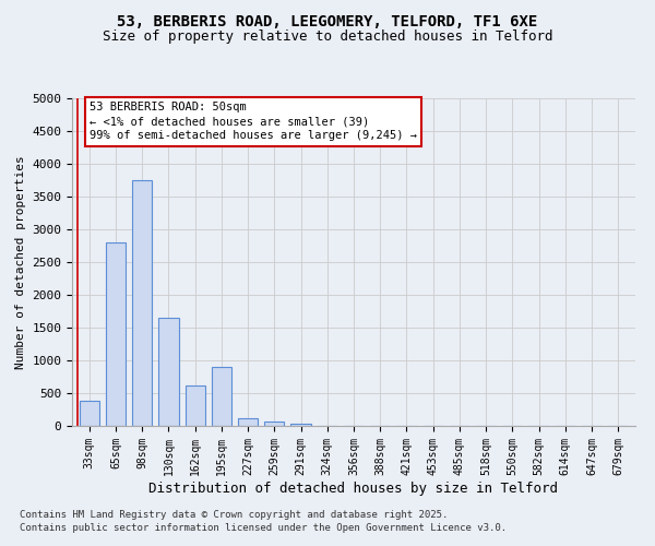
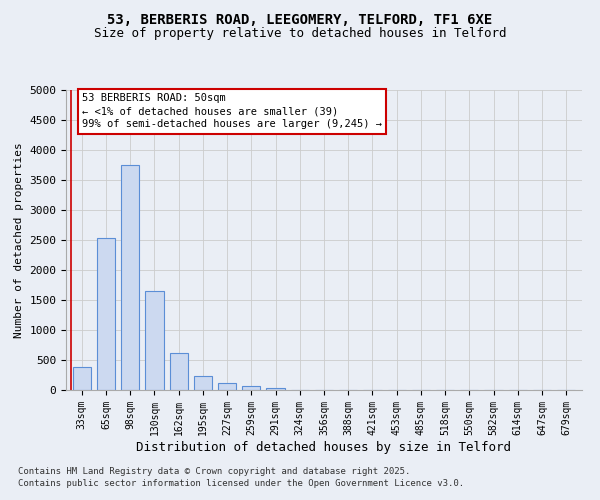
65sqm: 2800 -> 2530
195sqm: 900 -> 230
